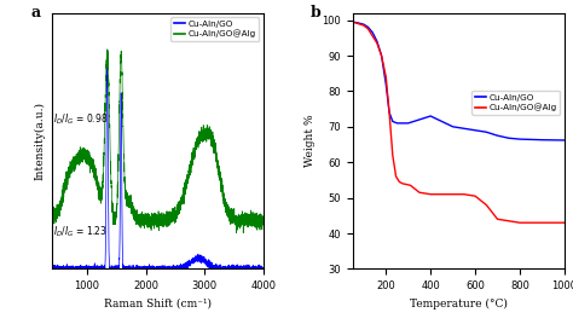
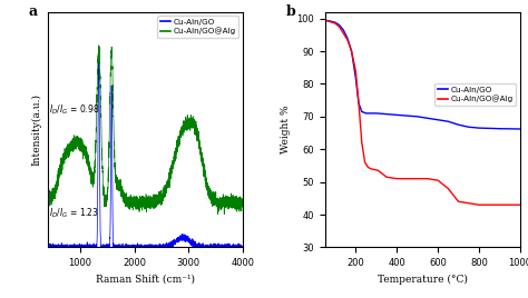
Cu-Aln/GO/400: 73.0 -> 70.5
